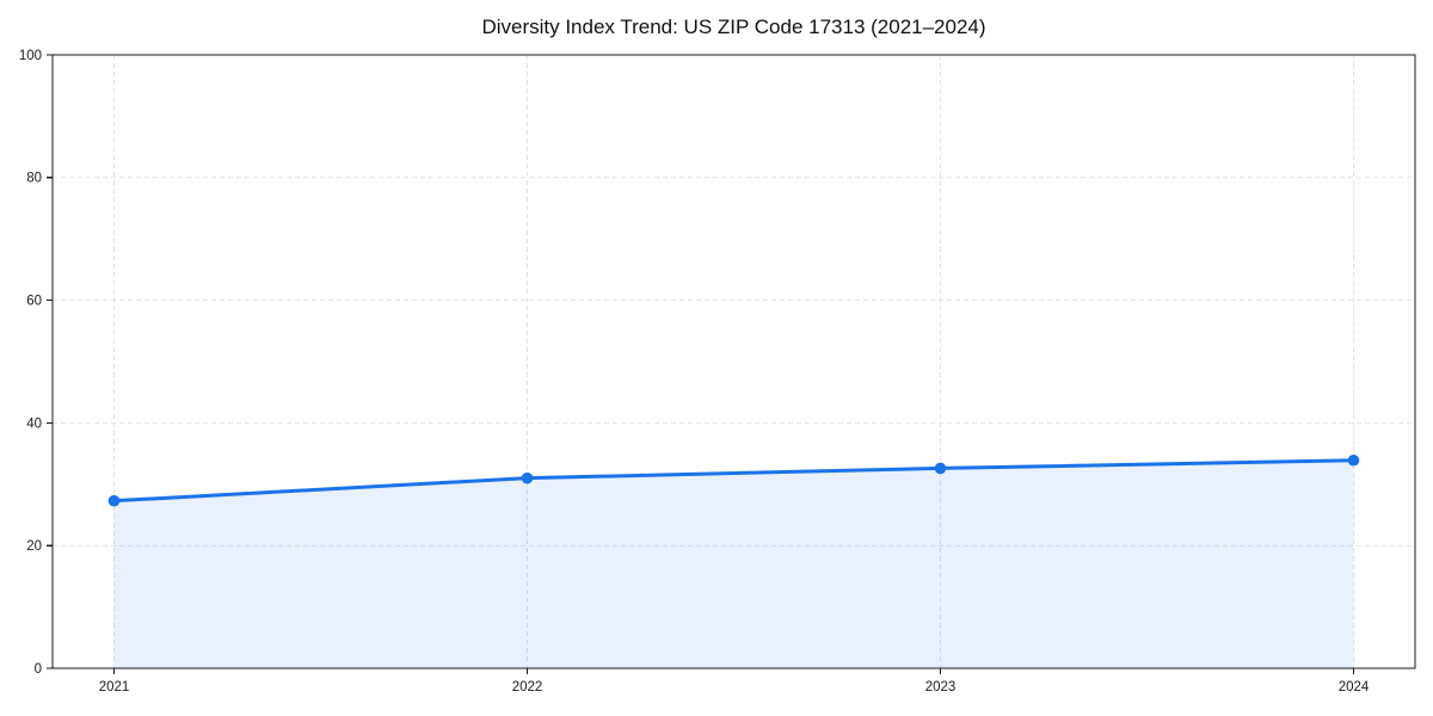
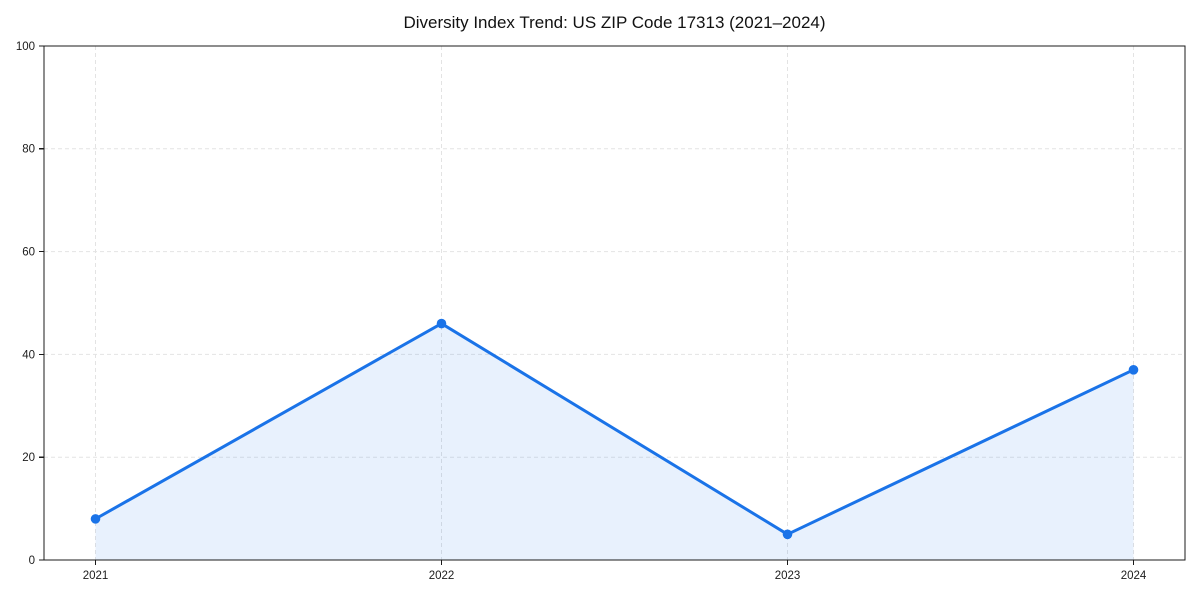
2021: 27 -> 8
2022: 31 -> 46
2023: 33 -> 5
2024: 34 -> 37
